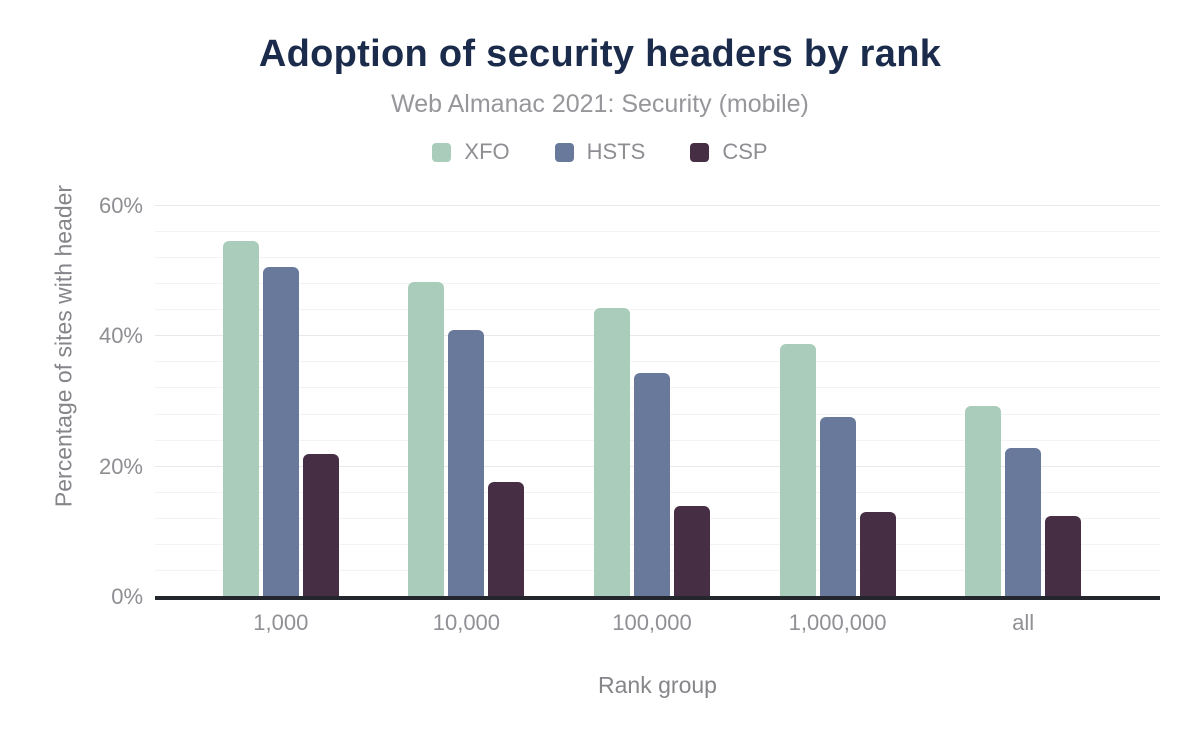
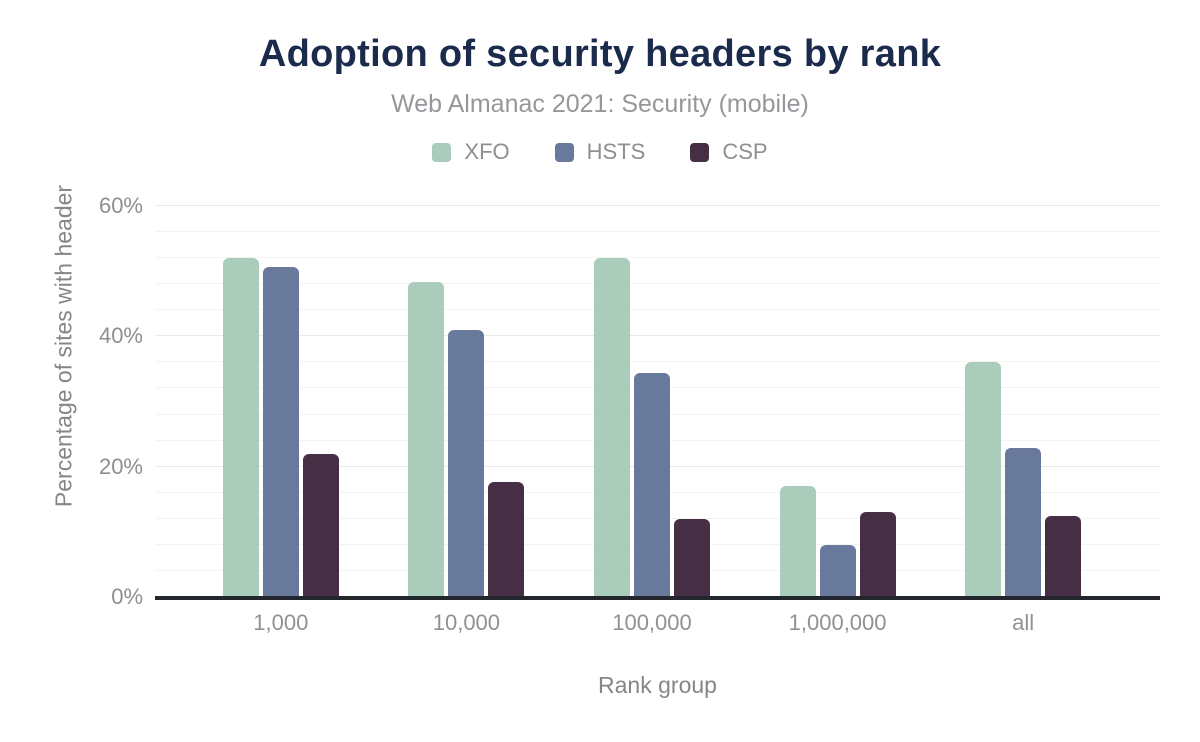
XFO/1,000: 55% -> 52%
XFO/100,000: 44% -> 52%
CSP/100,000: 14% -> 12%
XFO/1,000,000: 39% -> 17%
HSTS/1,000,000: 28% -> 8%
XFO/all: 29% -> 36%
